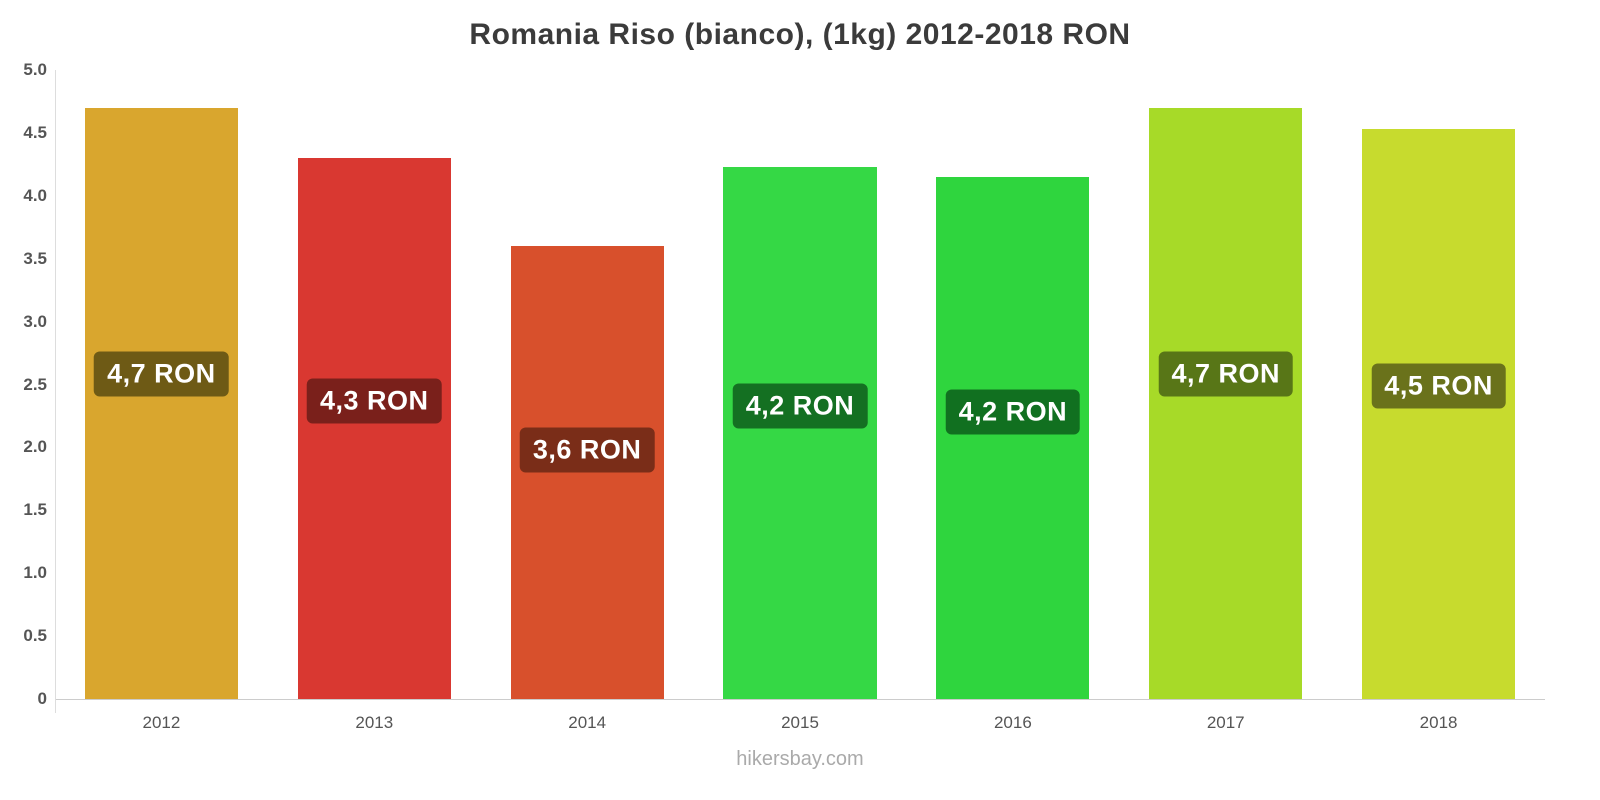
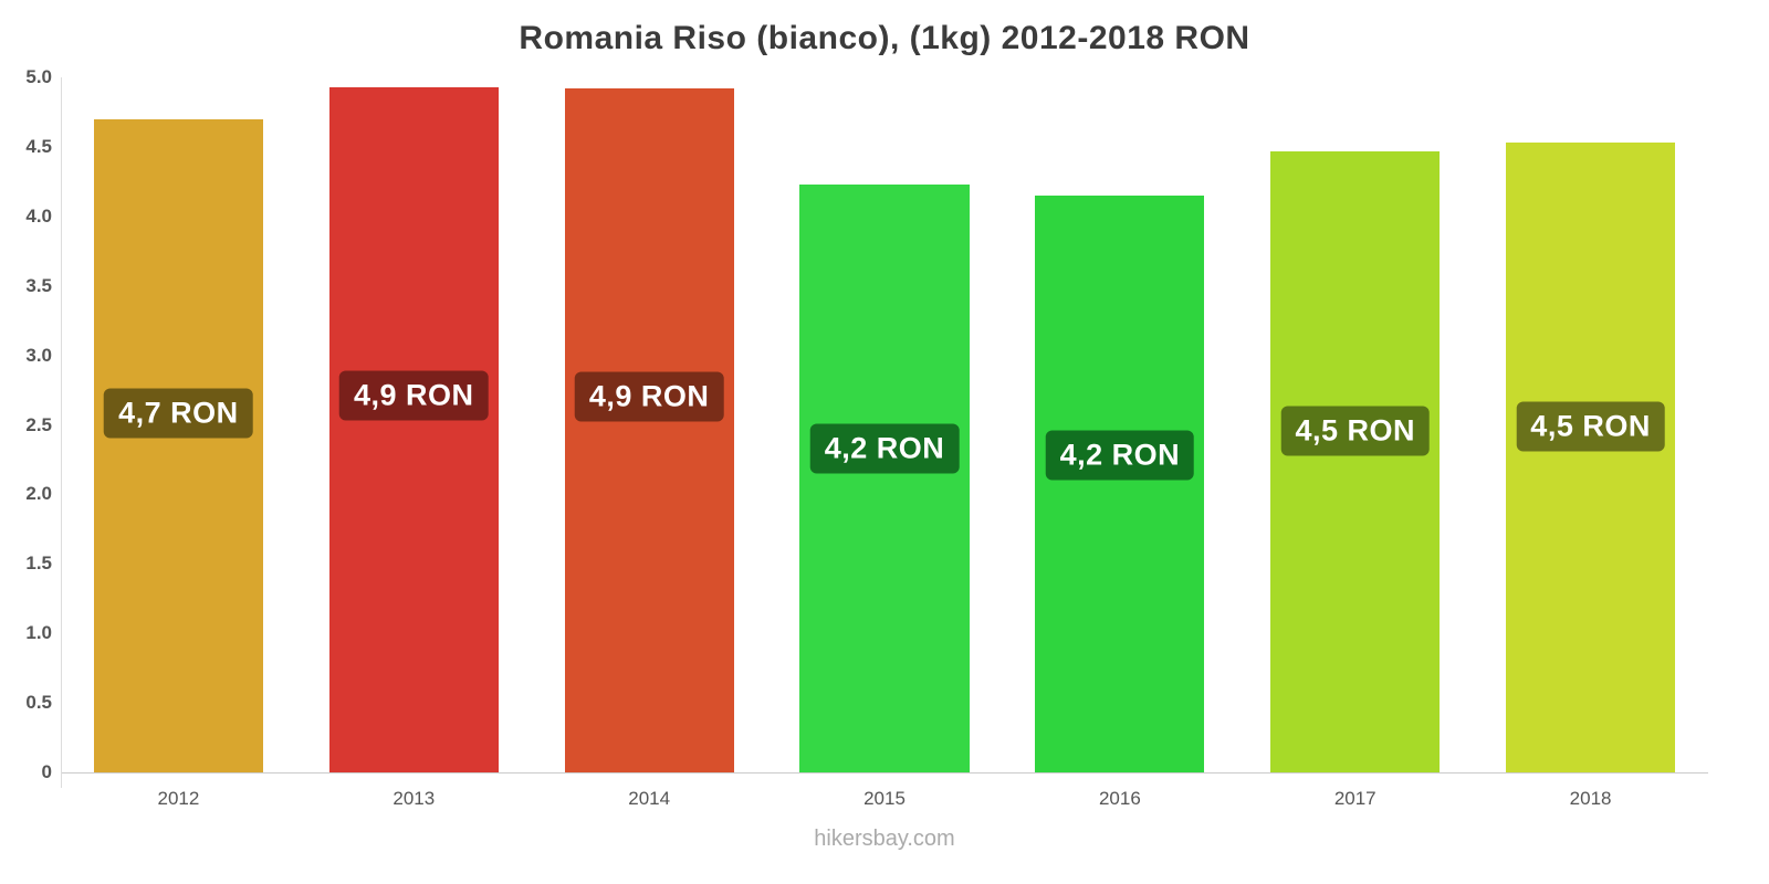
2013: 4,3 -> 4,9
2014: 3,6 -> 4,9
2017: 4,7 -> 4,5
